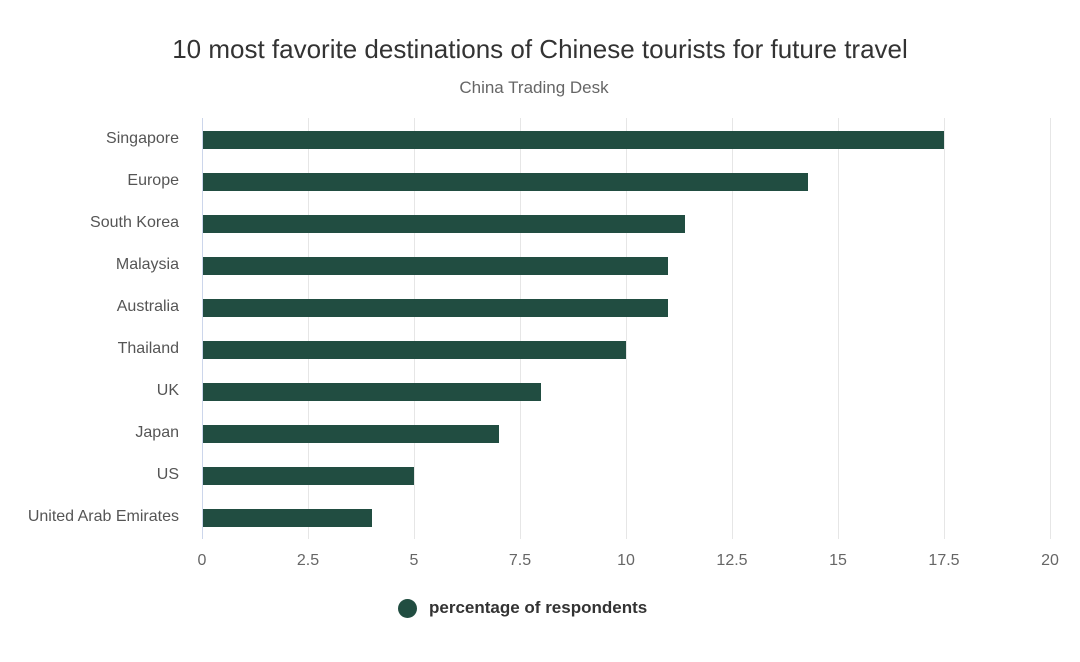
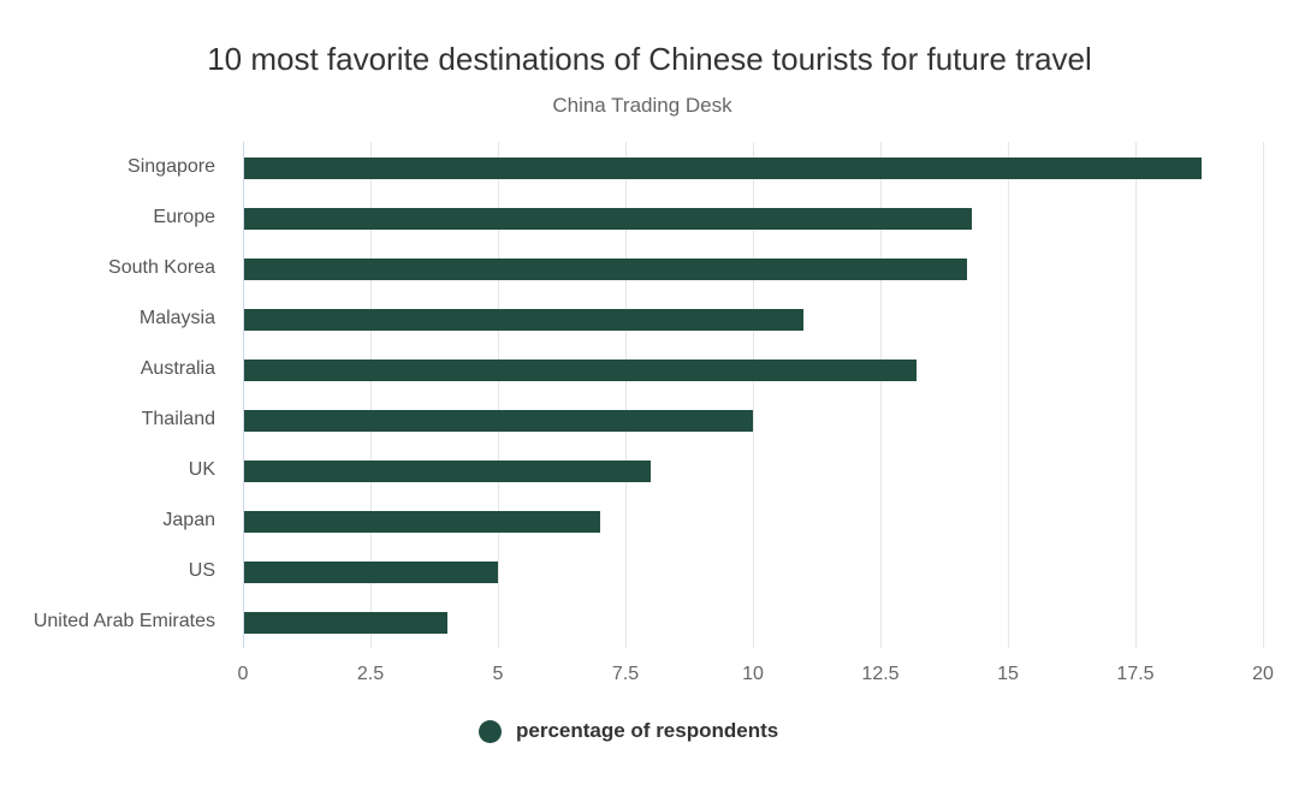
Singapore: 17.5 -> 18.8
South Korea: 11.4 -> 14.2
Australia: 11.0 -> 13.2
